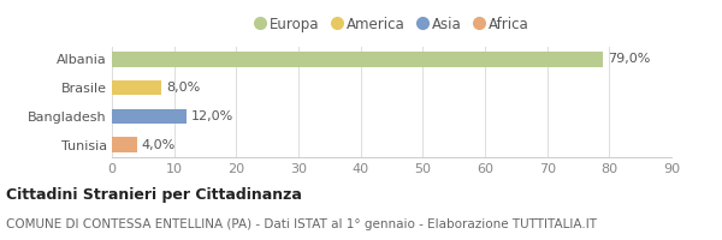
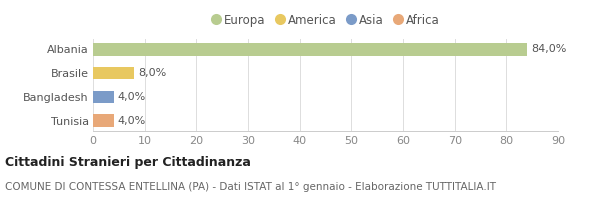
Albania: 79,0% -> 84,0%
Bangladesh: 12,0% -> 4,0%
